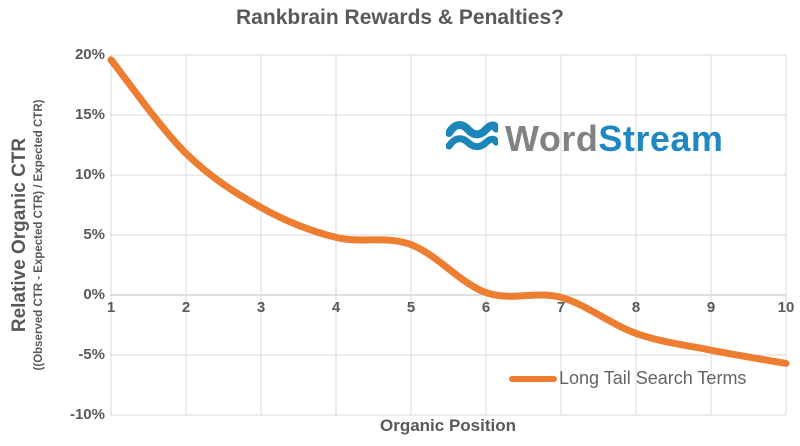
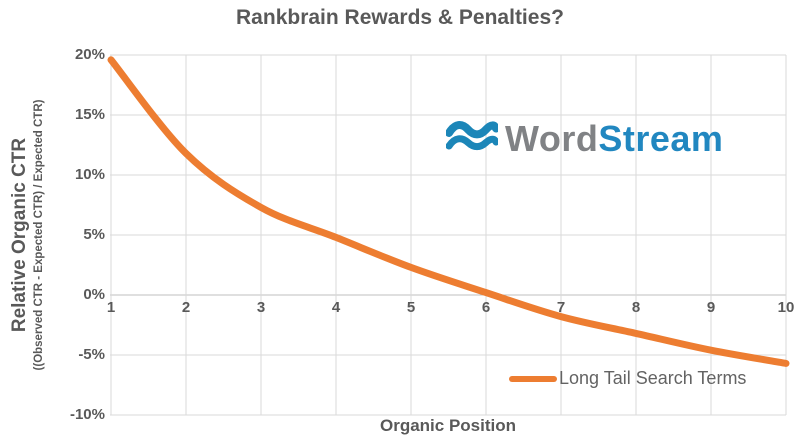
5: 4.2% -> 2.3%
7: -0.2% -> -1.8%
